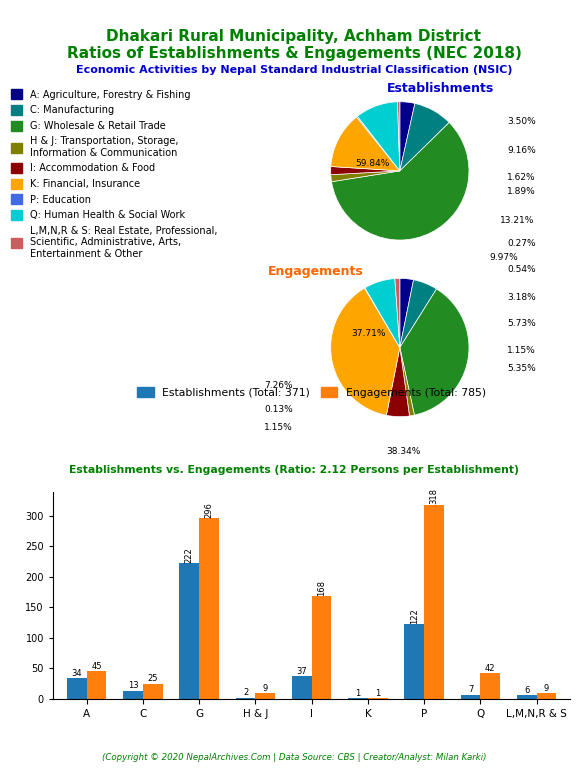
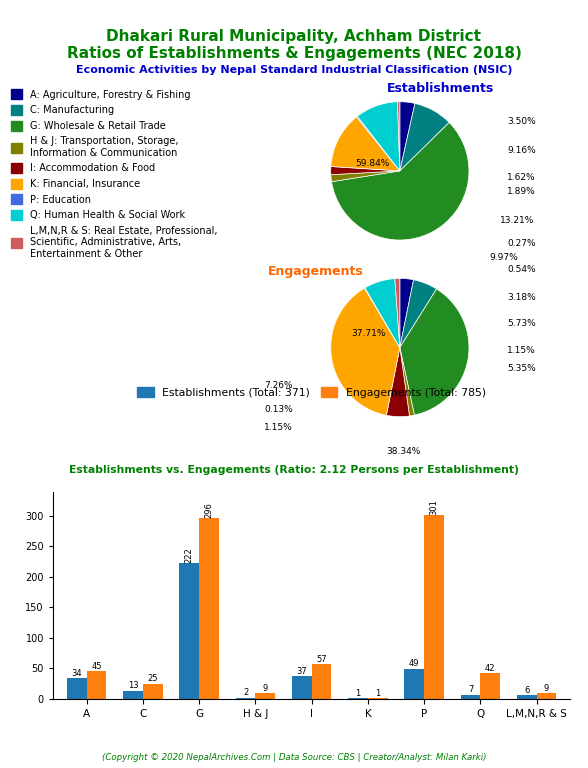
Engagements (Total: 785)/I: 168 -> 57
Establishments (Total: 371)/P: 122 -> 49
Engagements (Total: 785)/P: 318 -> 301
